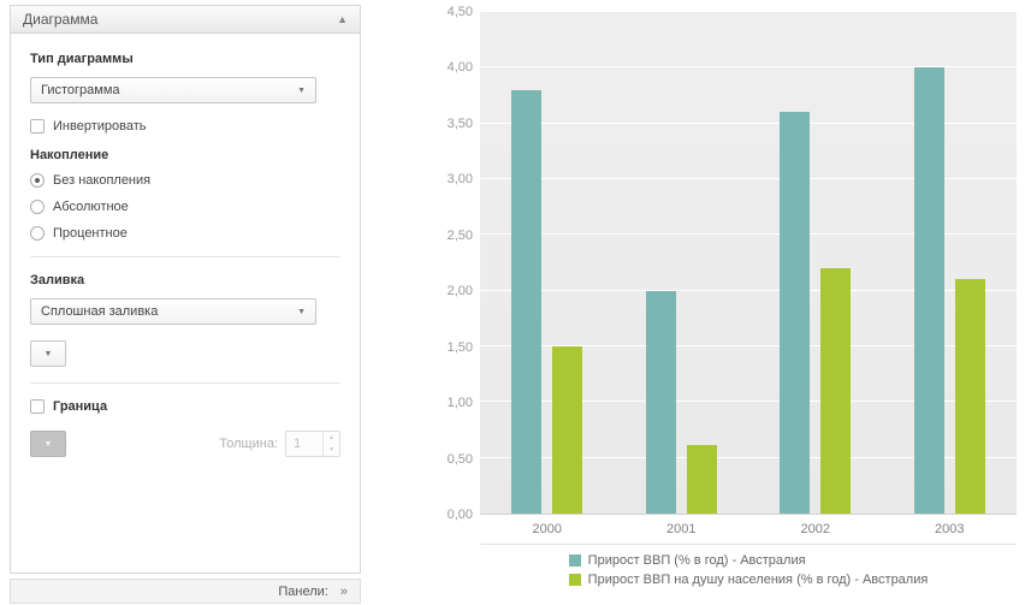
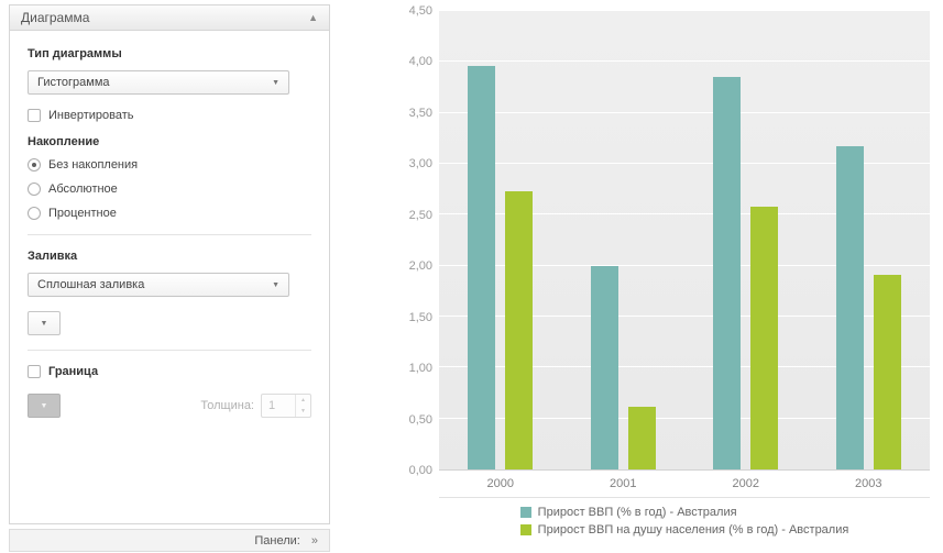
Прирост ВВП (% в год) - Австралия/2000: 3,8 -> 4,0
Прирост ВВП на душу населения (% в год) - Австралия/2000: 1,5 -> 2,7
Прирост ВВП (% в год) - Австралия/2002: 3,6 -> 3,9
Прирост ВВП на душу населения (% в год) - Австралия/2002: 2,2 -> 2,6
Прирост ВВП (% в год) - Австралия/2003: 4,0 -> 3,2
Прирост ВВП на душу населения (% в год) - Австралия/2003: 2,1 -> 1,9
